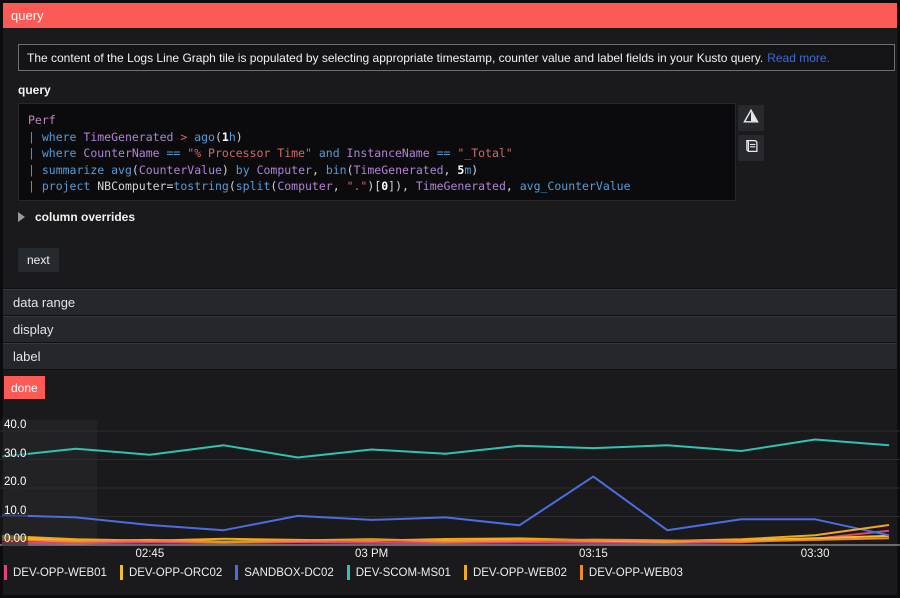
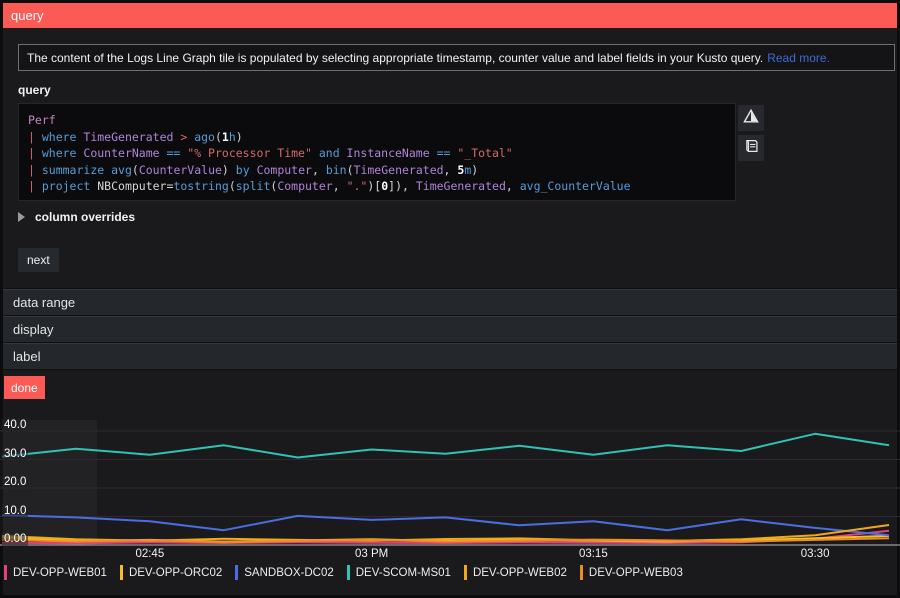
SANDBOX-DC02/02:45: 7 -> 8
SANDBOX-DC02/03:15: 24 -> 8
DEV-SCOM-MS01/03:15: 34 -> 32
SANDBOX-DC02/03:30: 9 -> 6
DEV-SCOM-MS01/03:30: 37 -> 39
